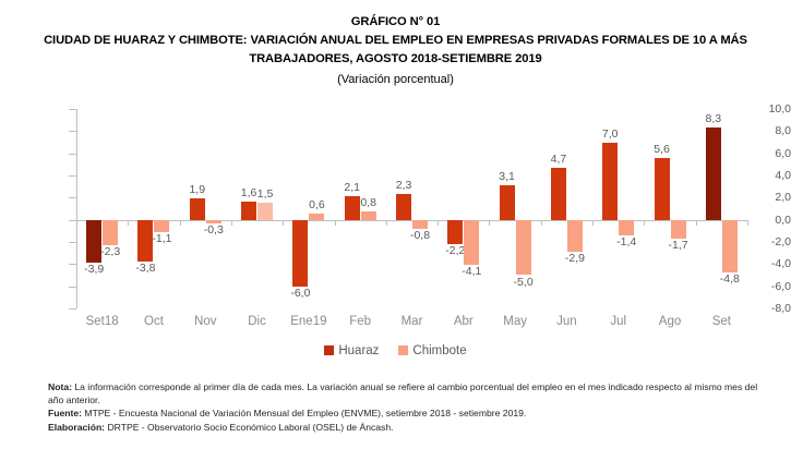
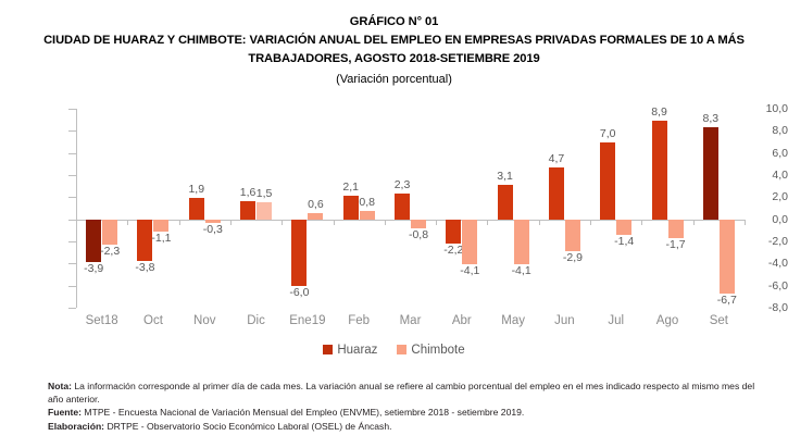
Chimbote/May: -5,0 -> -4,1
Huaraz/Ago: 5,6 -> 8,9
Chimbote/Set: -4,8 -> -6,7
